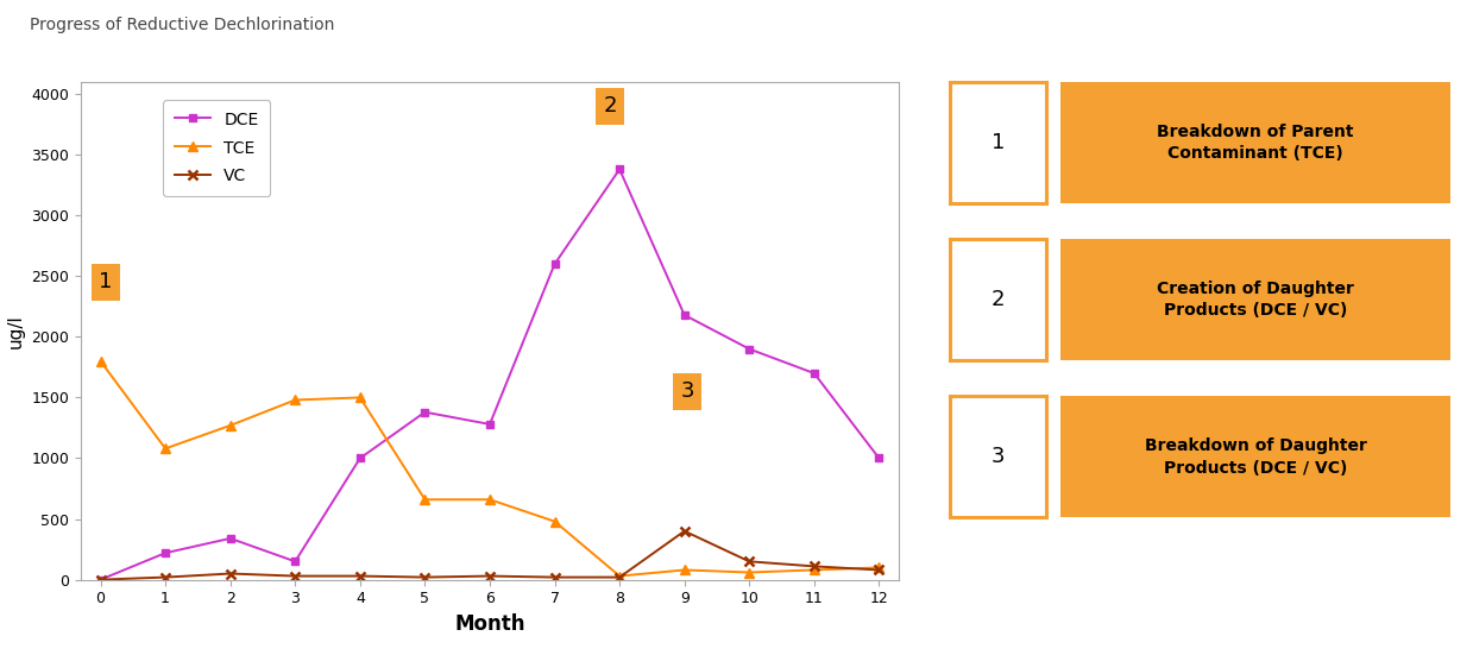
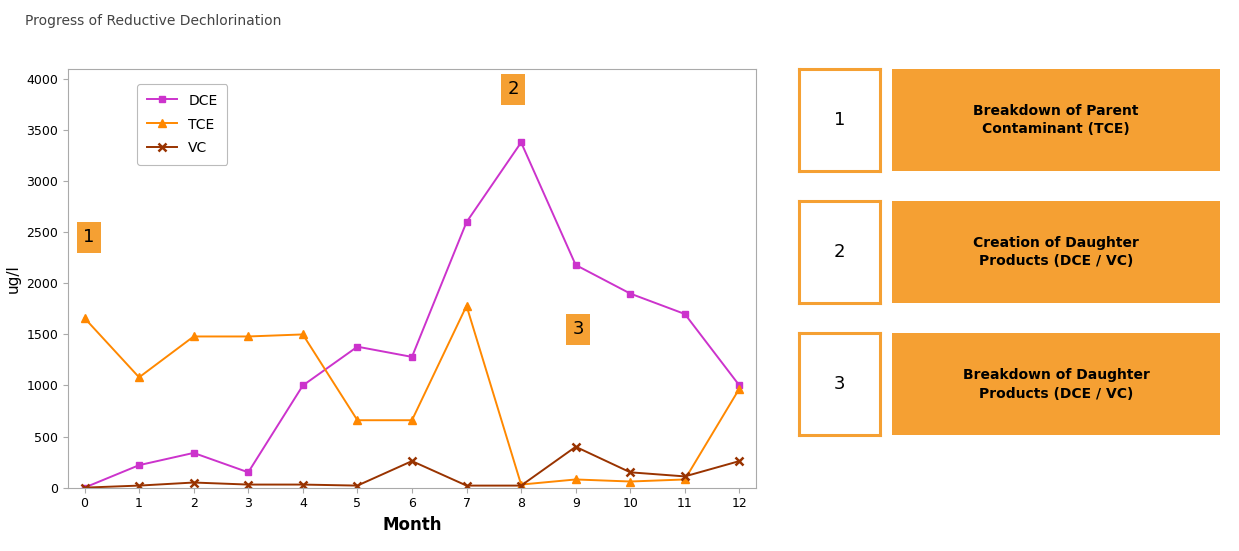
TCE/0: 1800 -> 1660
TCE/2: 1270 -> 1480
VC/6: 30 -> 260
TCE/7: 480 -> 1780
TCE/12: 100 -> 970
VC/12: 80 -> 260
